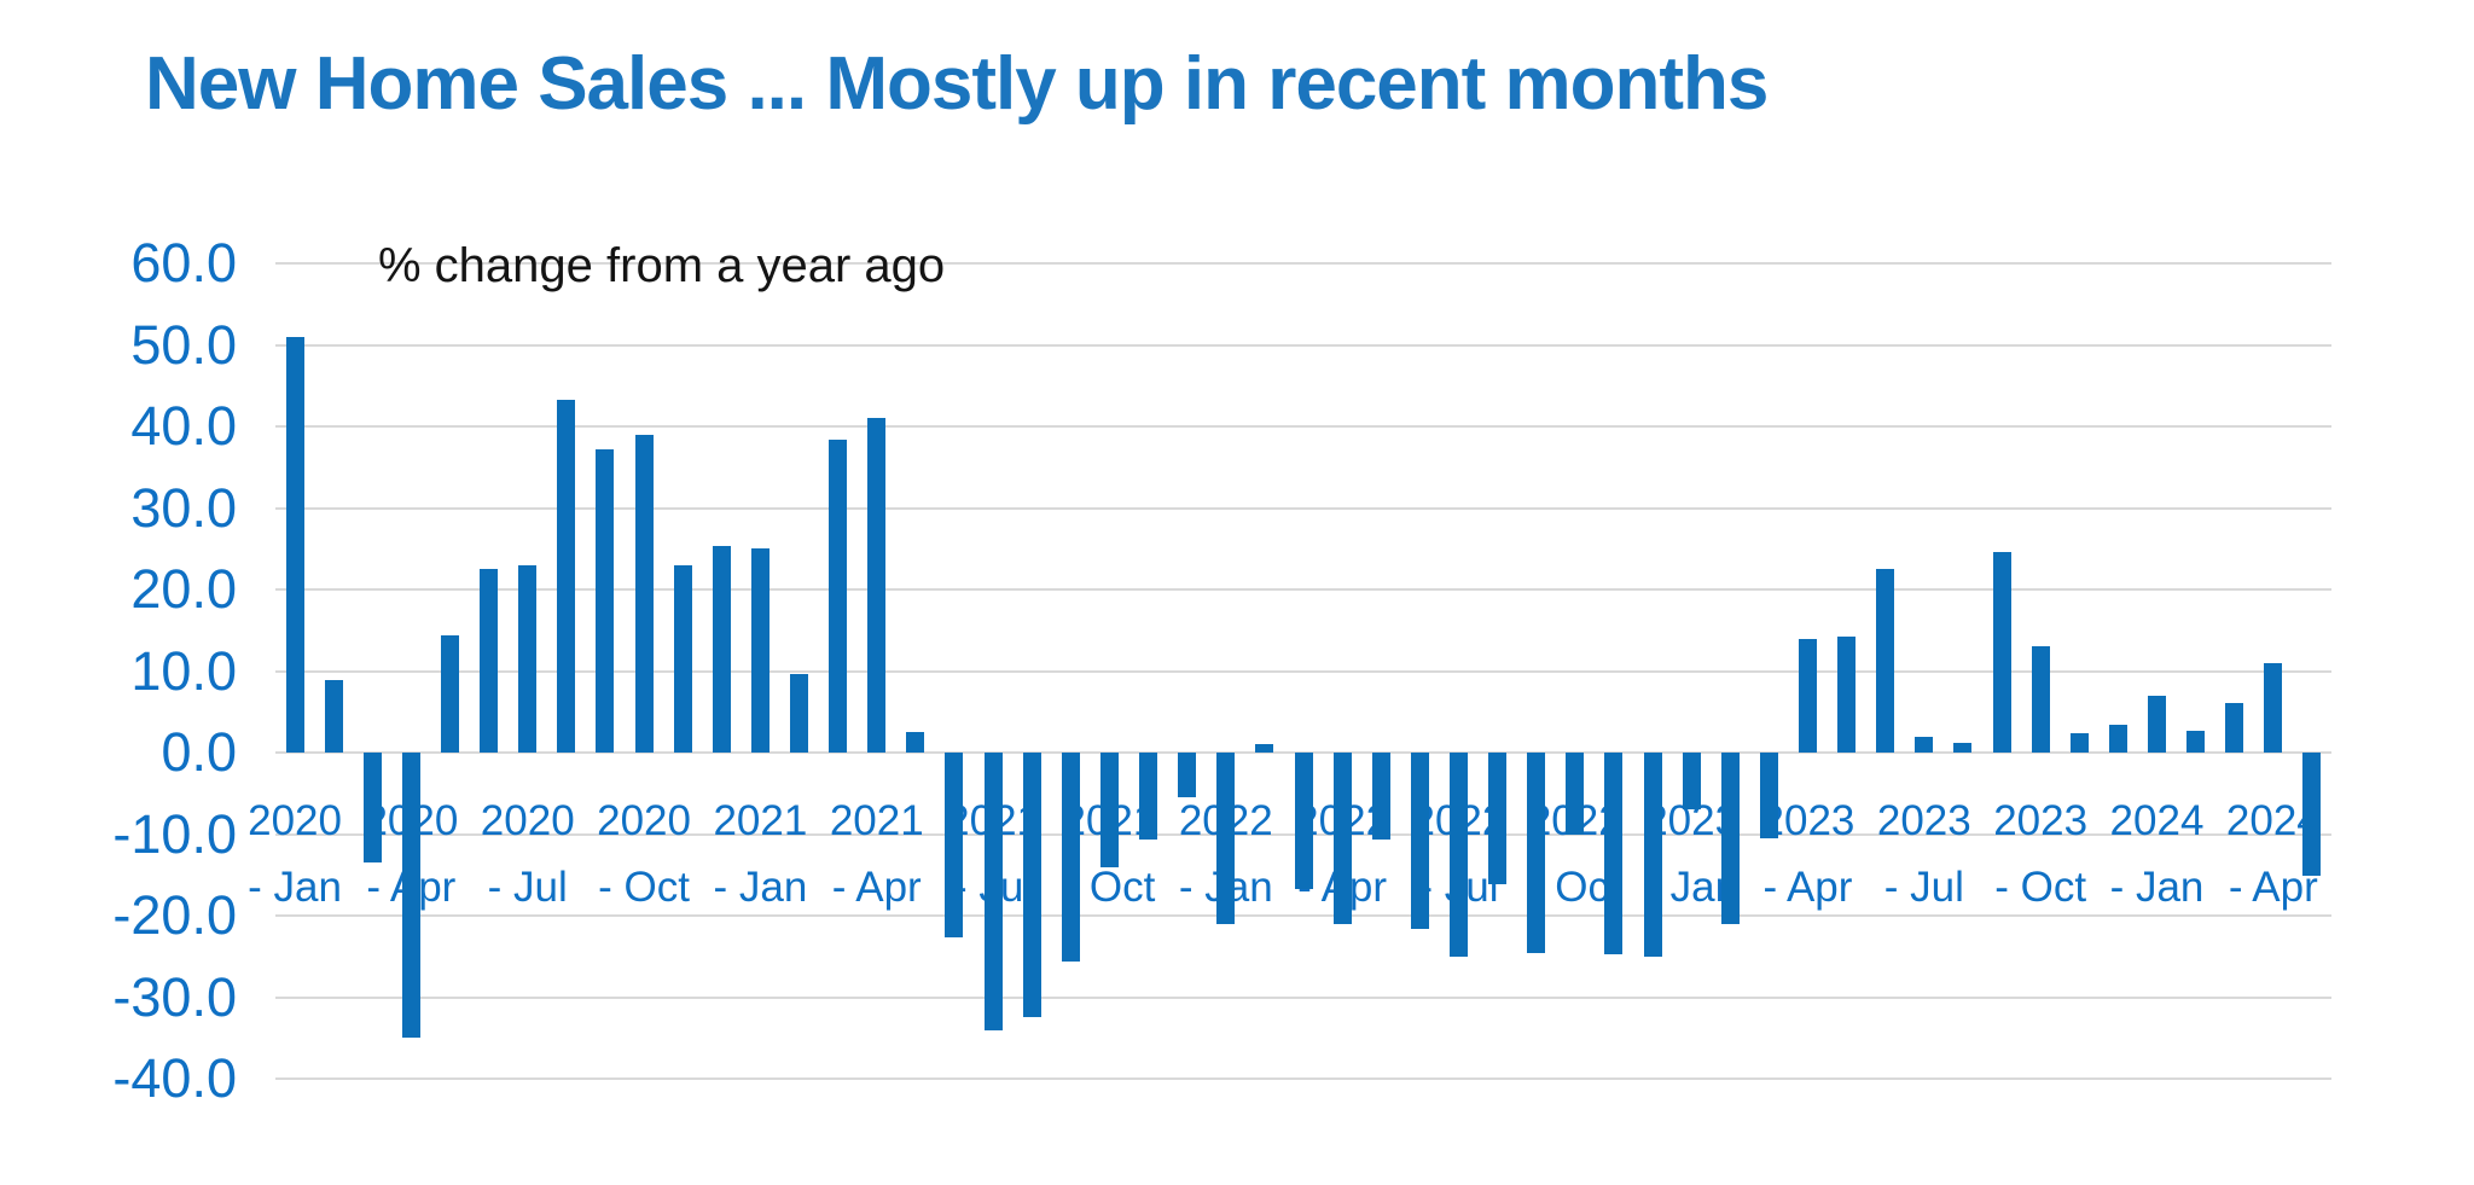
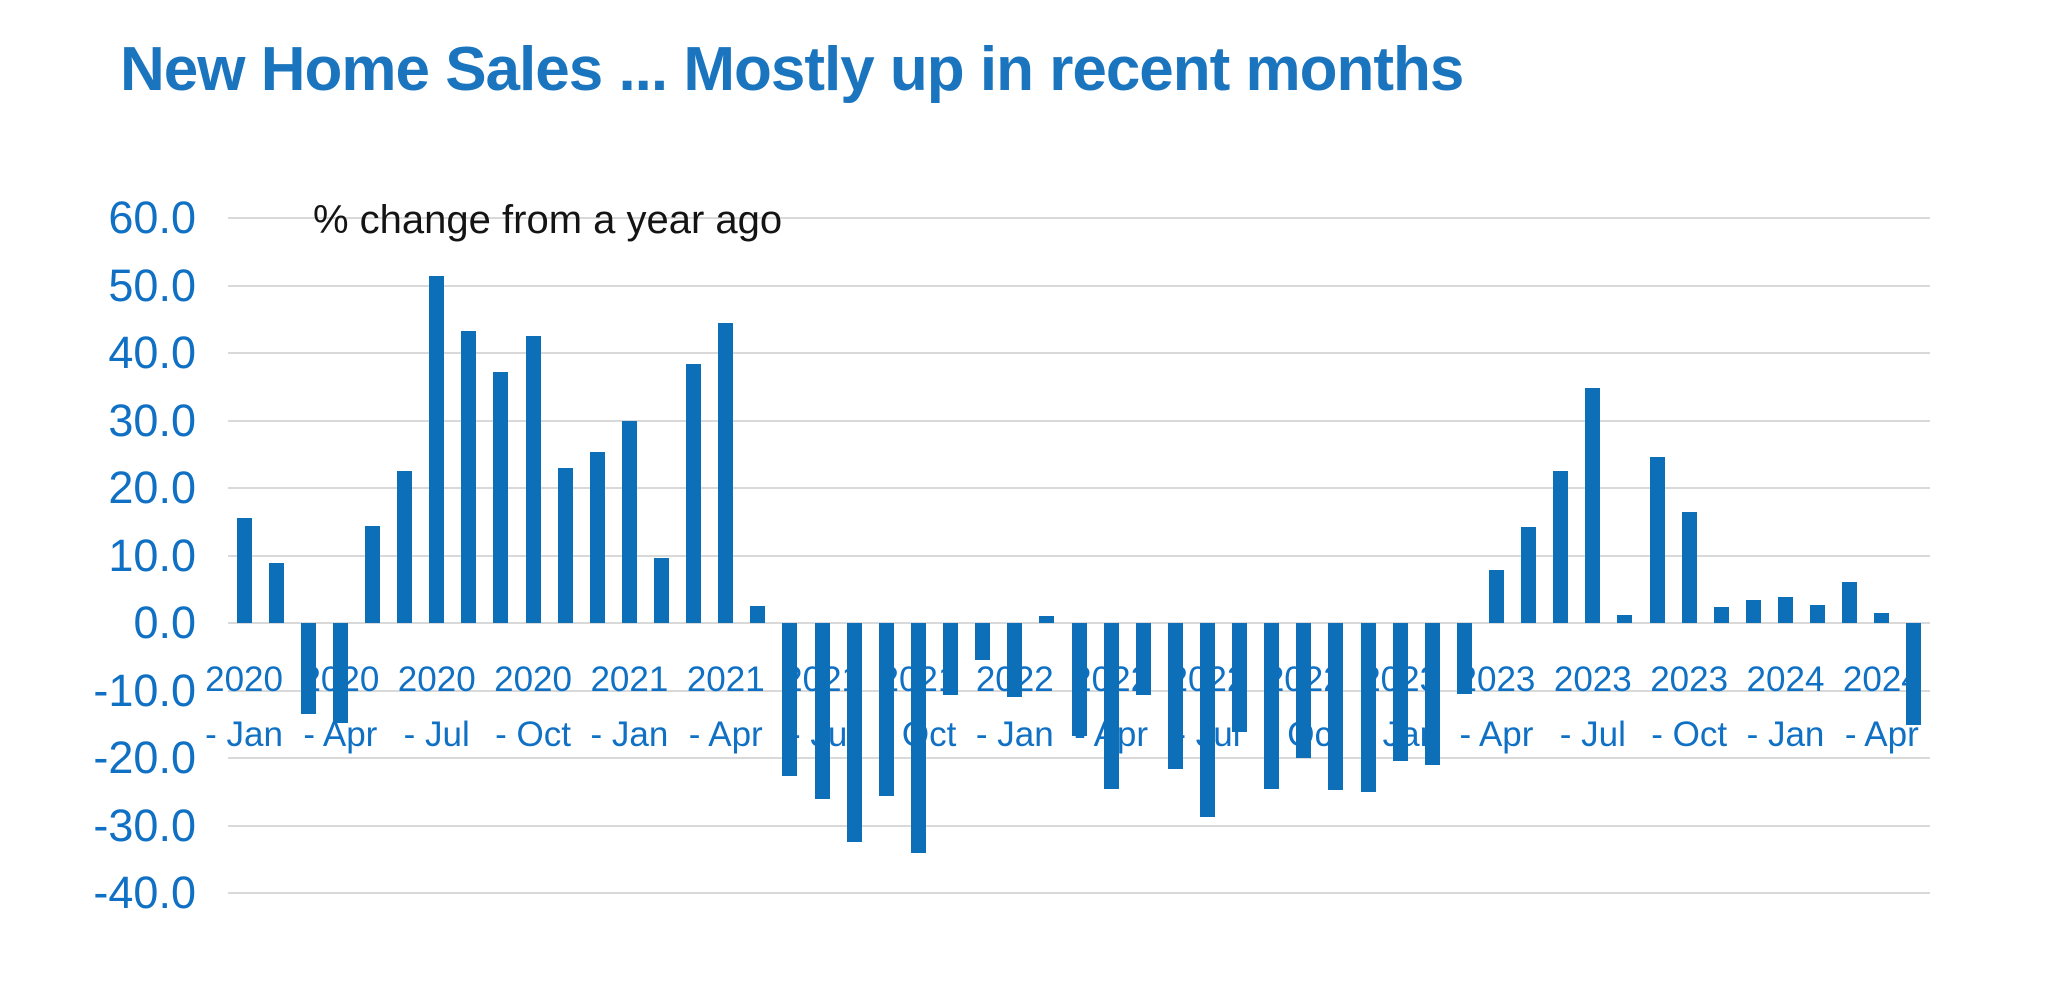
2020-Jan: 51 -> 16
2020-Apr: -35 -> -15
2020-Jul: 23 -> 51
2020-Oct: 39 -> 42
2021-Jan: 25 -> 30
2021-Apr: 41 -> 44
2021-Jul: -34 -> -26
2021-Oct: -14 -> -34
2022-Jan: -21 -> -11
2022-Apr: -21 -> -25
2022-Jul: -25 -> -29
2022-Oct: -10 -> -20
2023-Jan: -7 -> -20
2023-Apr: 14 -> 8
2023-Jul: 2 -> 35
2023-Oct: 13 -> 16
2024-Jan: 7 -> 4
2024-Apr: 11 -> 2
